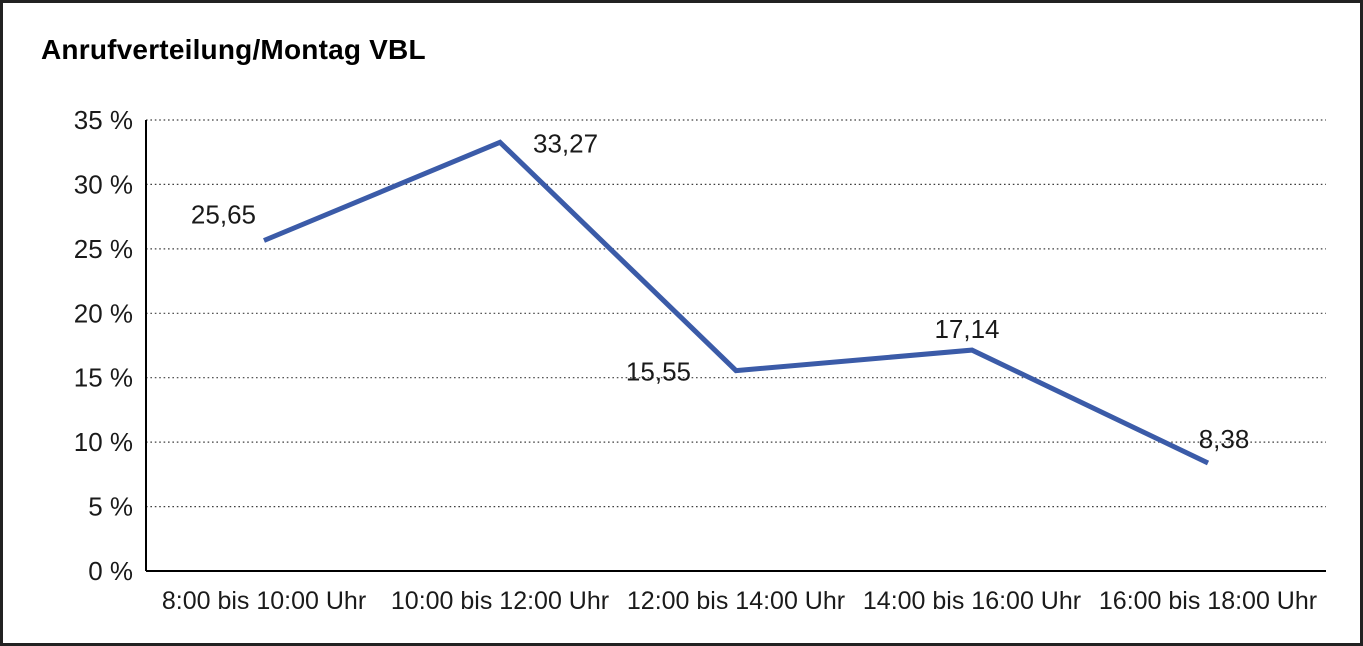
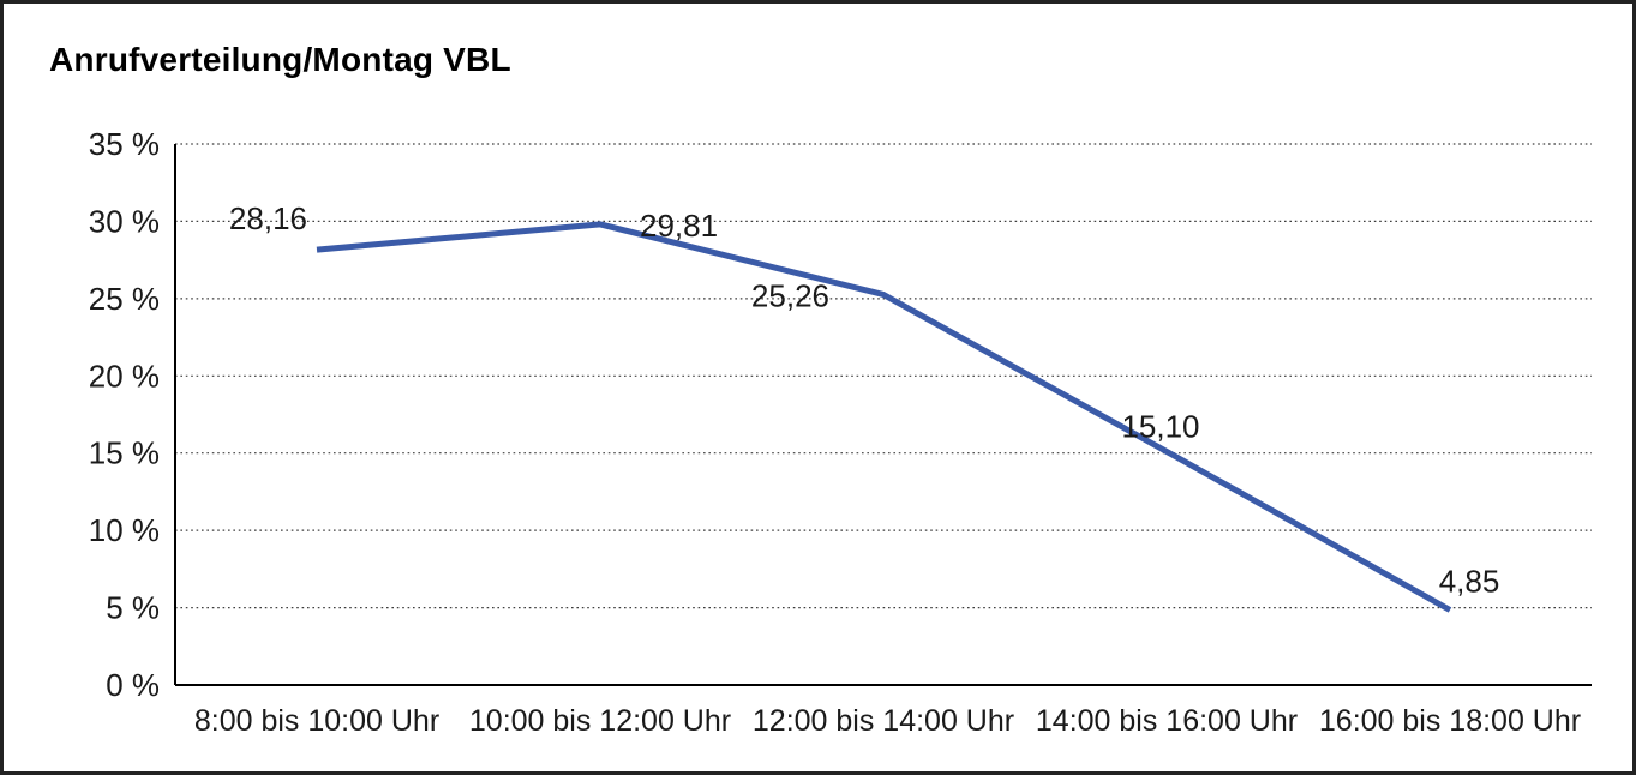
8:00 bis 10:00 Uhr: 25,65 -> 28,16
10:00 bis 12:00 Uhr: 33,27 -> 29,81
12:00 bis 14:00 Uhr: 15,55 -> 25,26
14:00 bis 16:00 Uhr: 17,14 -> 15,10
16:00 bis 18:00 Uhr: 8,38 -> 4,85
